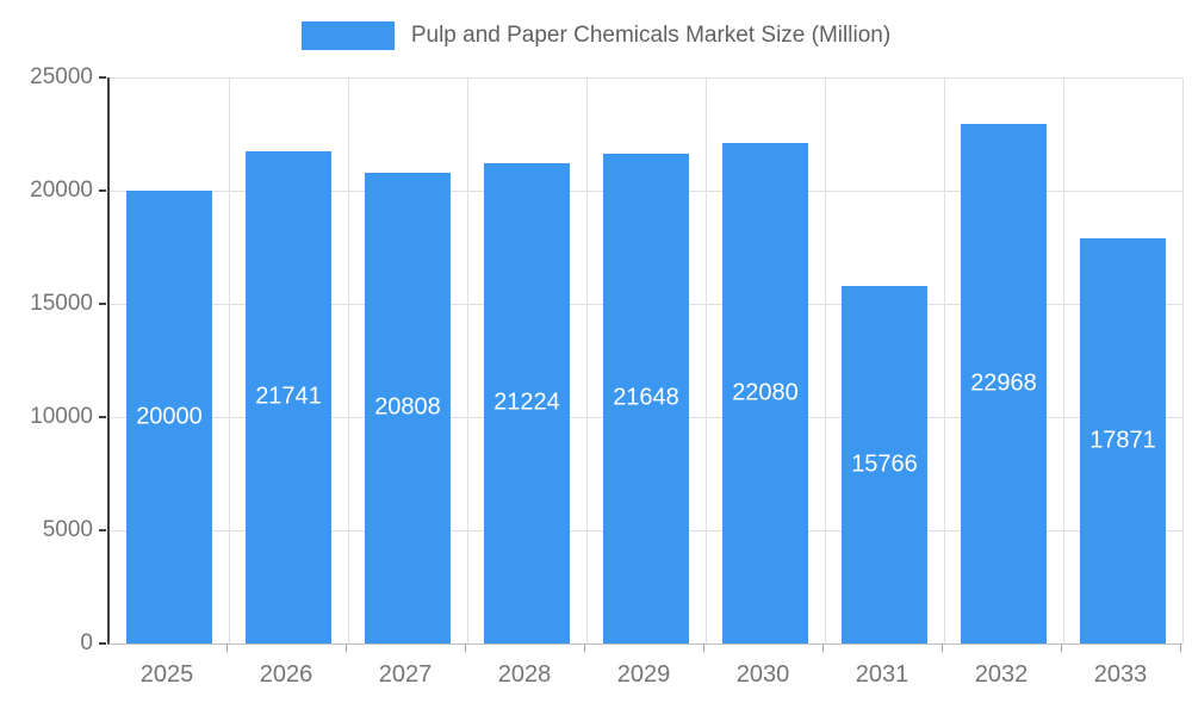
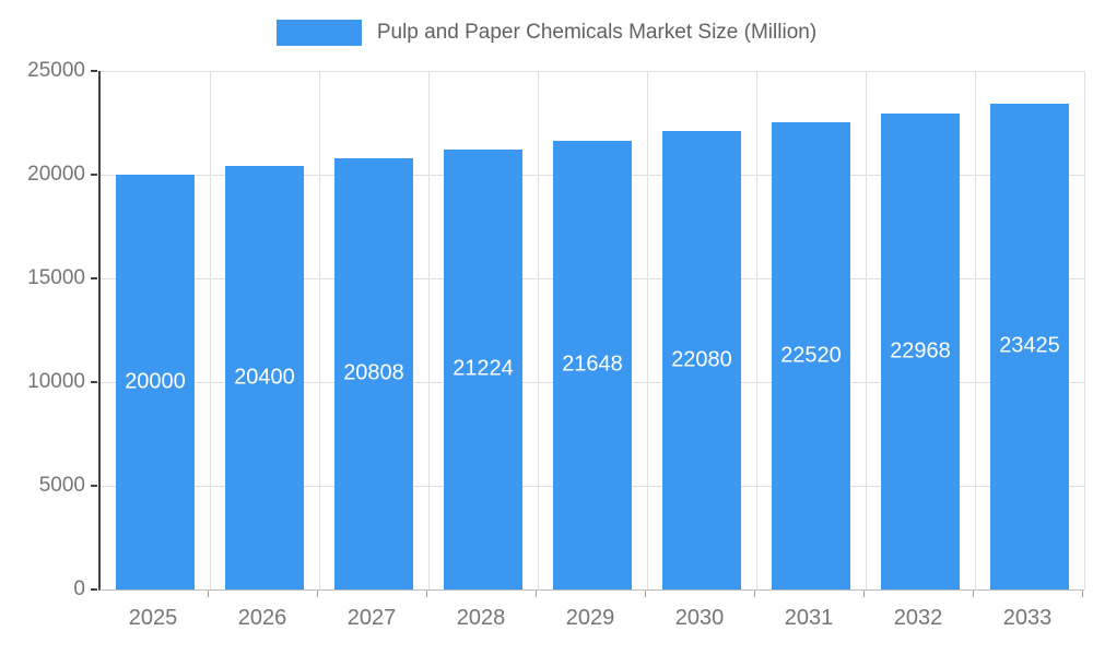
2026: 21741 -> 20400
2031: 15766 -> 22520
2033: 17871 -> 23425
